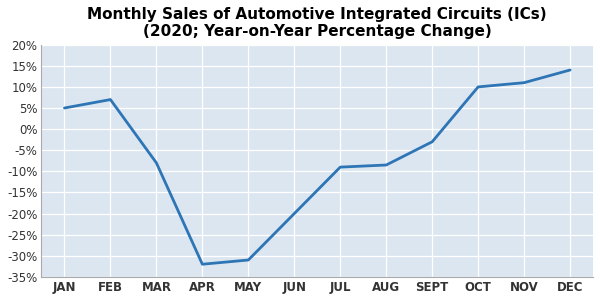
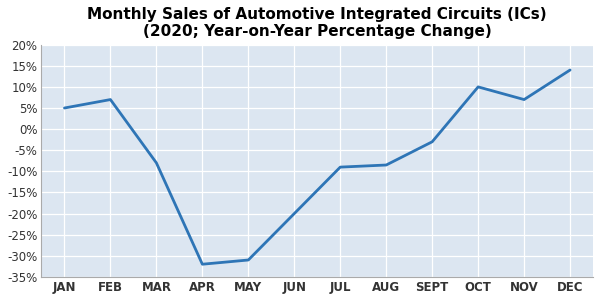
NOV: 11.0% -> 7.0%
